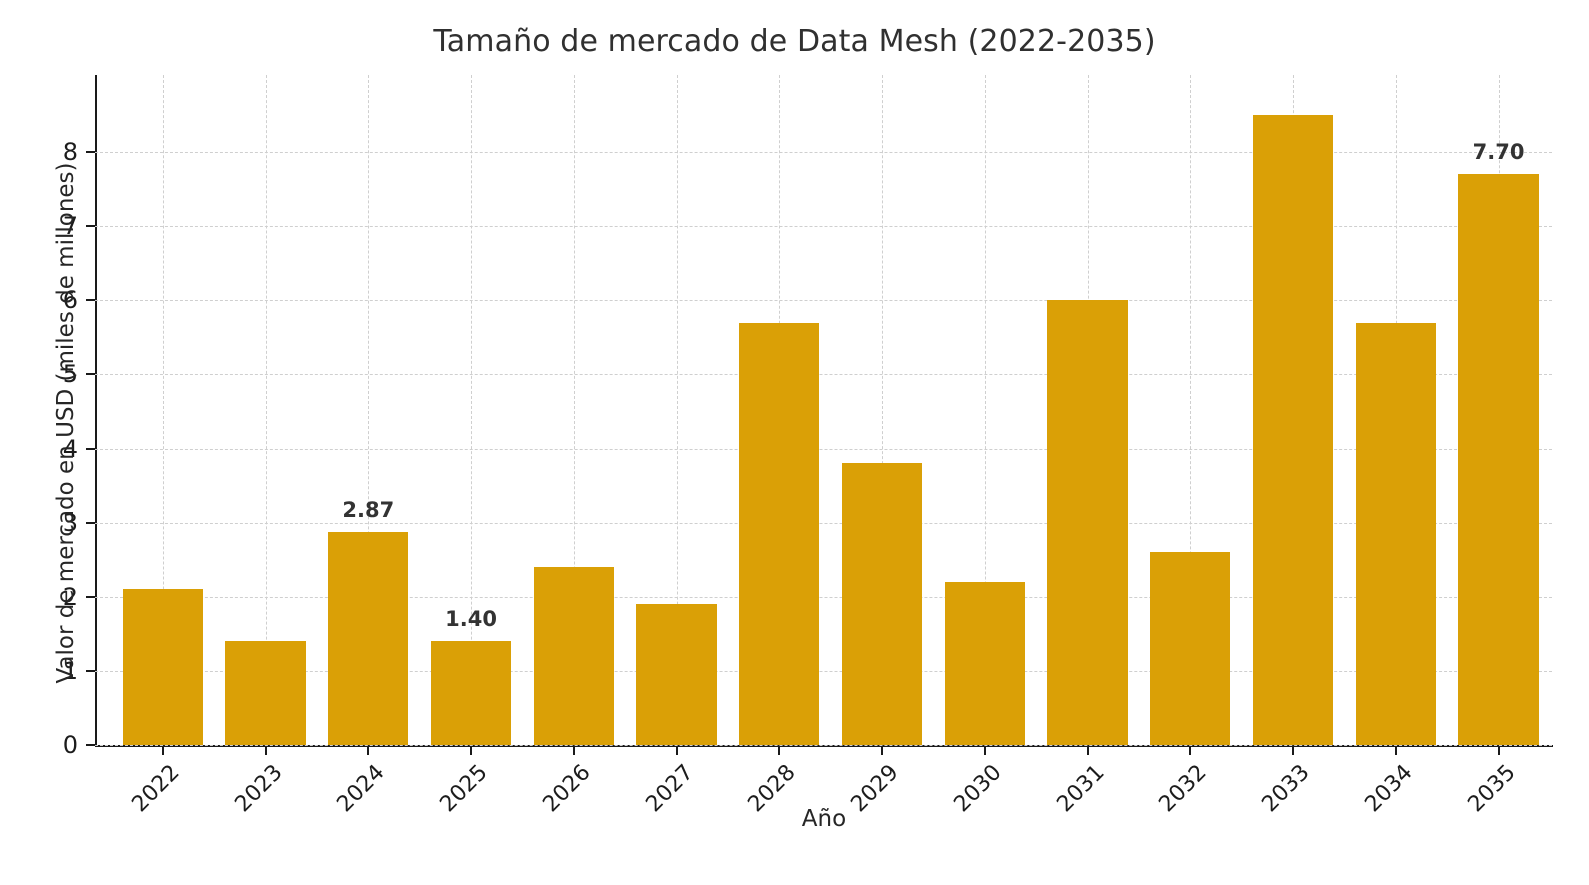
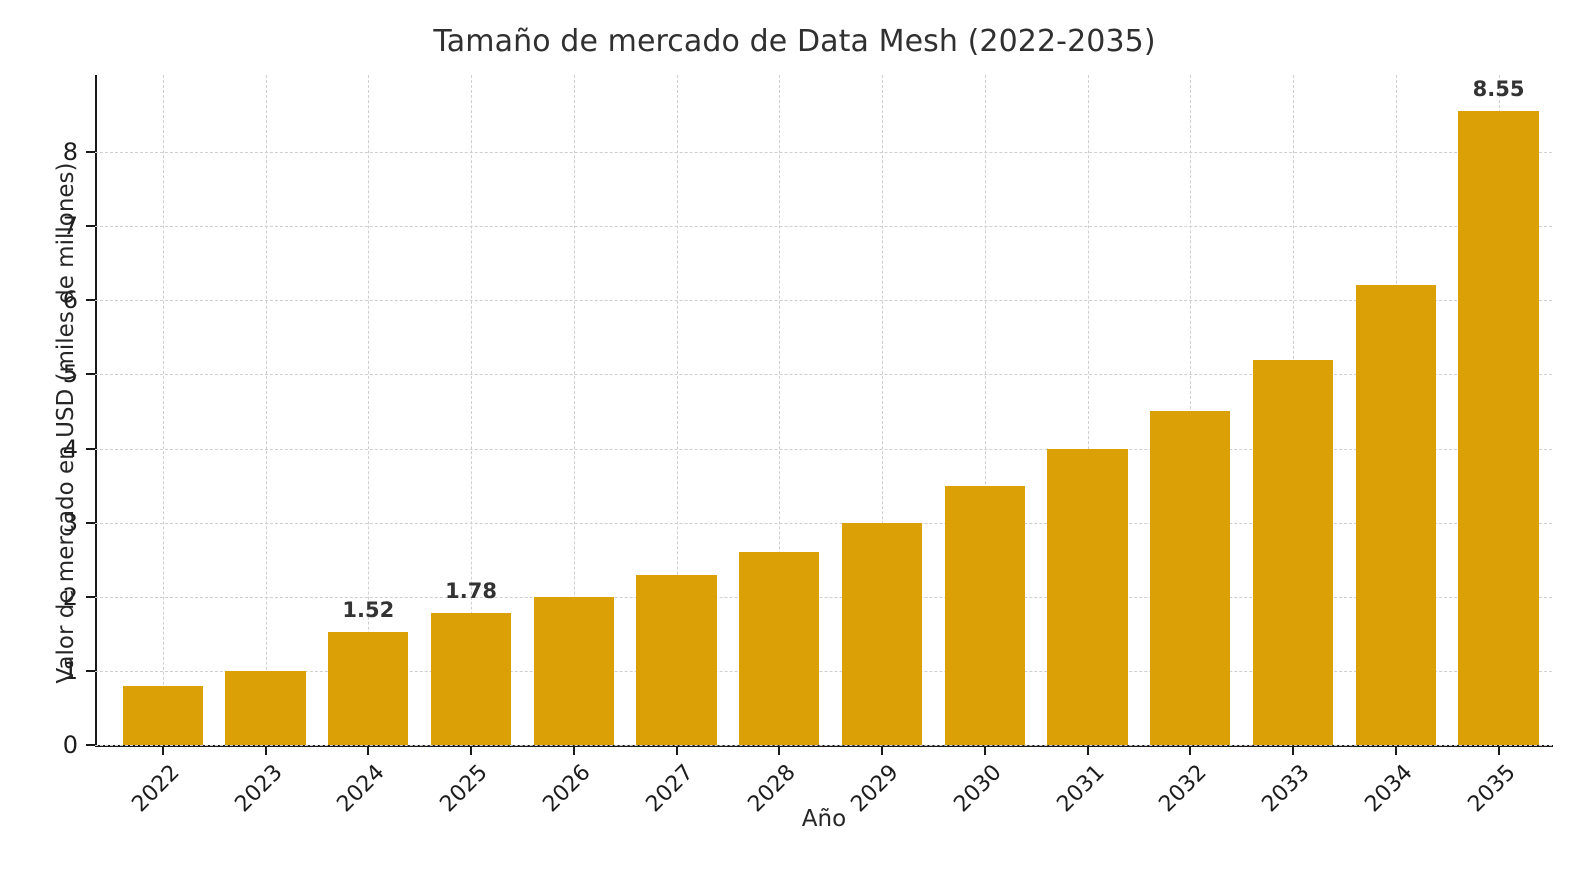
2022: 2.1 -> 0.8
2023: 1.4 -> 1.0
2024: 2.87 -> 1.52
2025: 1.40 -> 1.78
2026: 2.4 -> 2.0
2027: 1.9 -> 2.3
2028: 5.7 -> 2.6
2029: 3.8 -> 3.0
2030: 2.2 -> 3.5
2031: 6.0 -> 4.0
2032: 2.6 -> 4.5
2033: 8.5 -> 5.2
2034: 5.7 -> 6.2
2035: 7.70 -> 8.55
